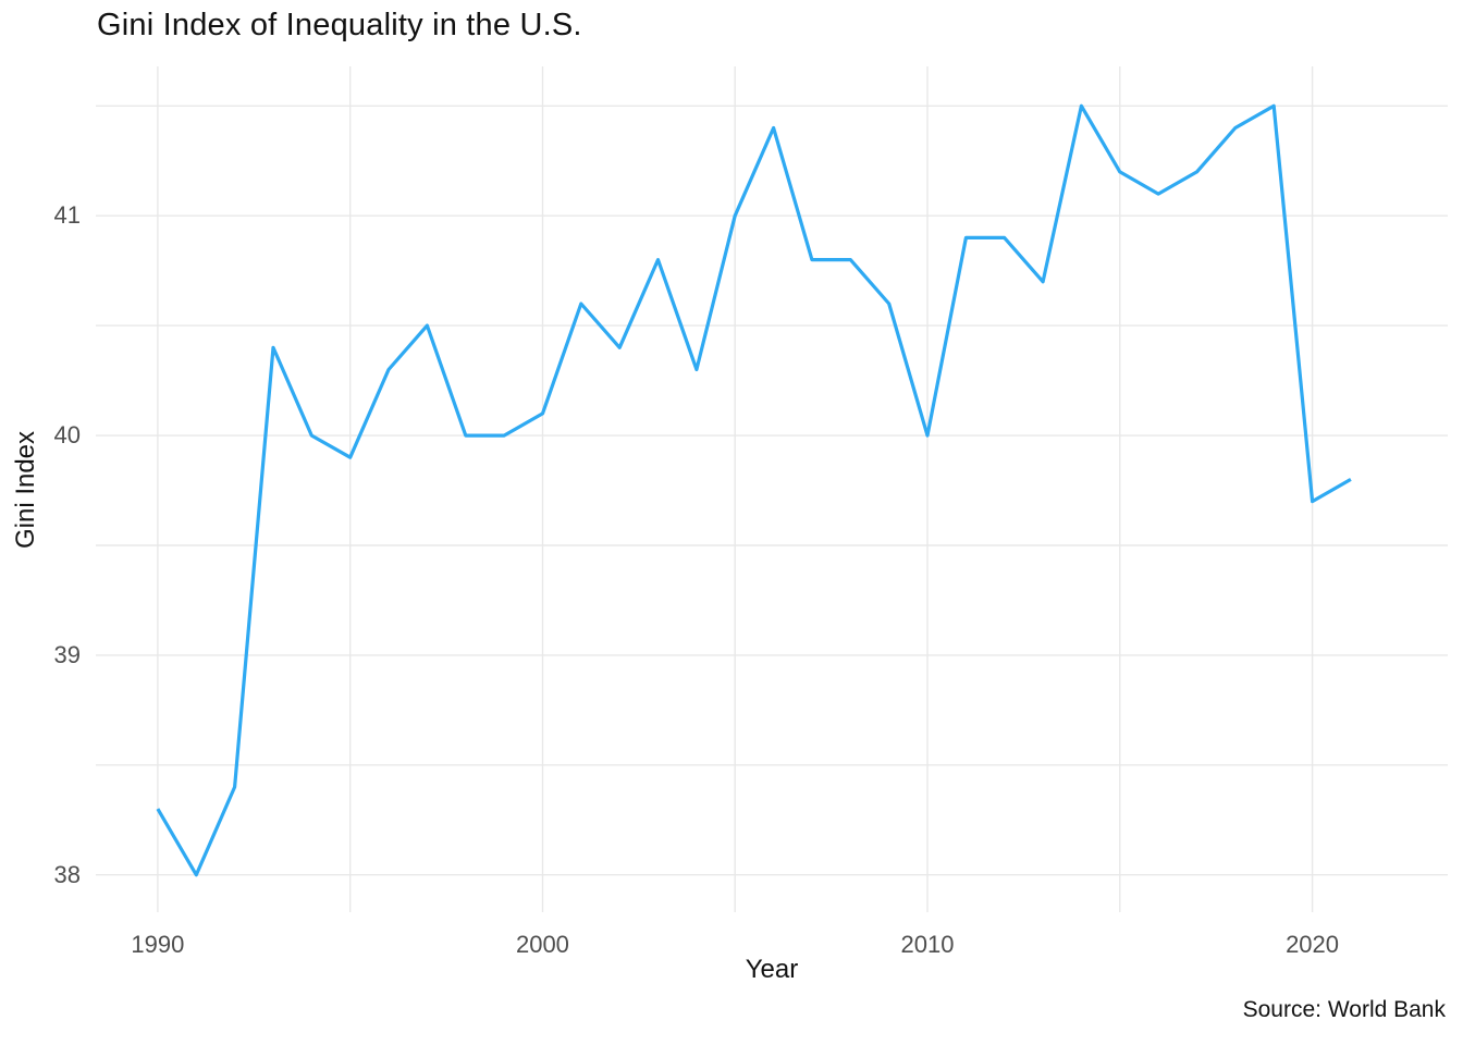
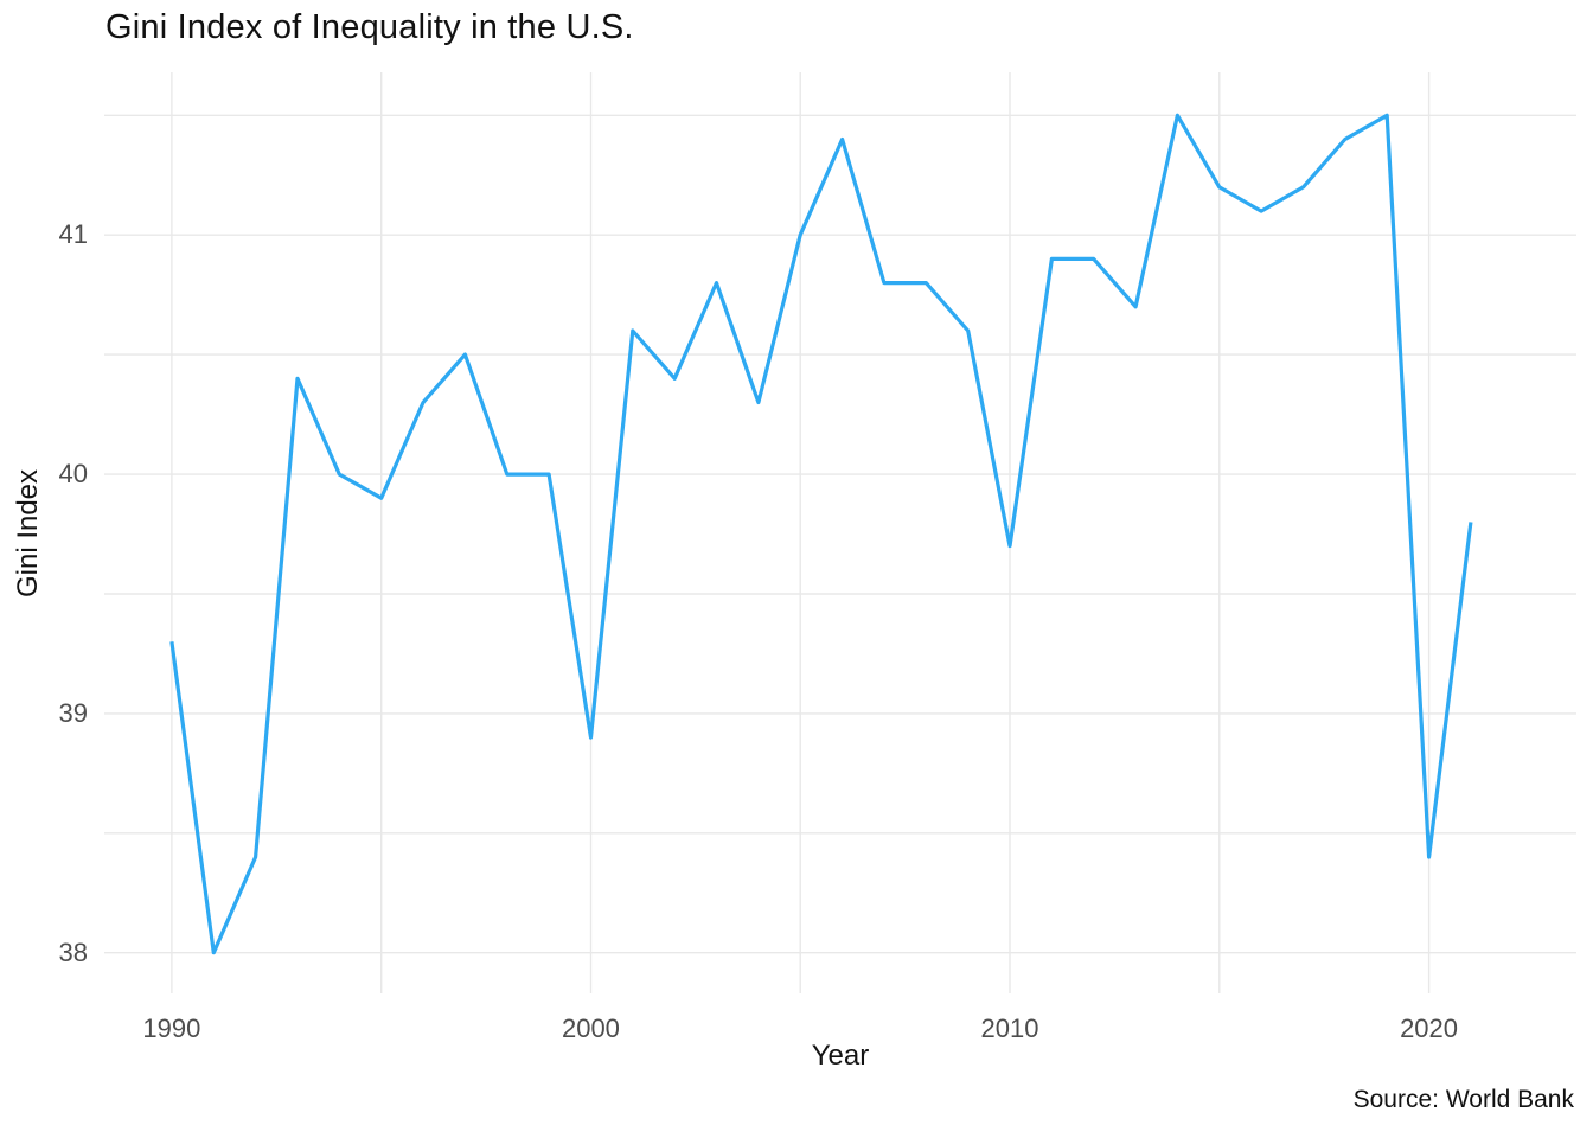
1990: 38.3 -> 39.3
2000: 40.1 -> 38.9
2010: 40.0 -> 39.7
2020: 39.7 -> 38.4
